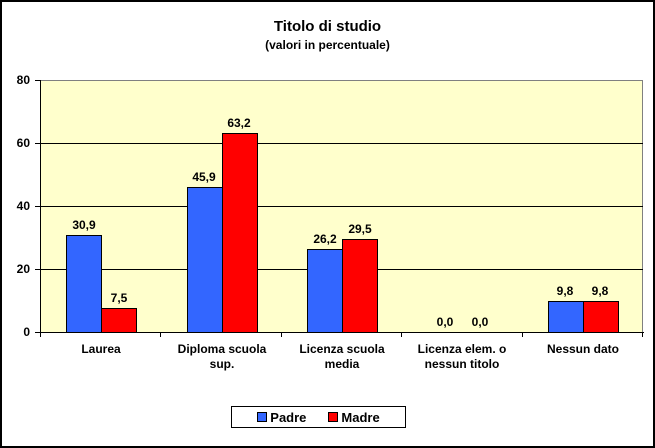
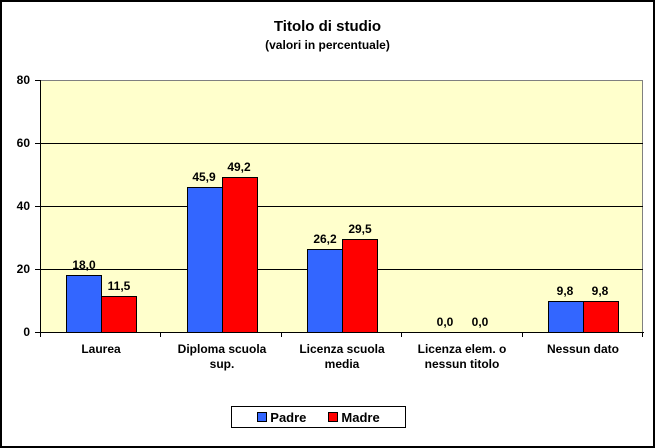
Padre/Laurea: 30,9 -> 18,0
Madre/Laurea: 7,5 -> 11,5
Madre/Diploma scuola sup.: 63,2 -> 49,2
